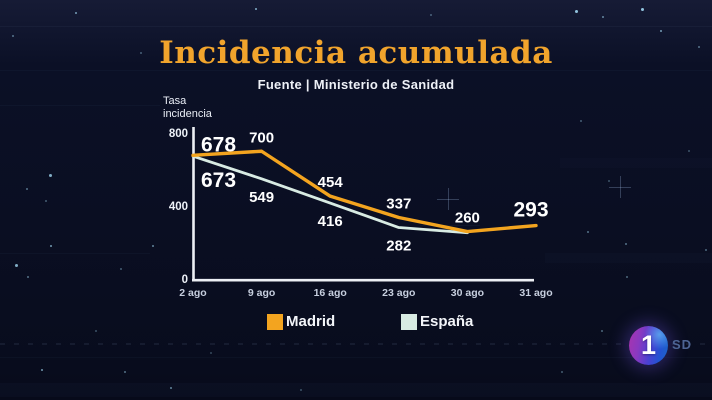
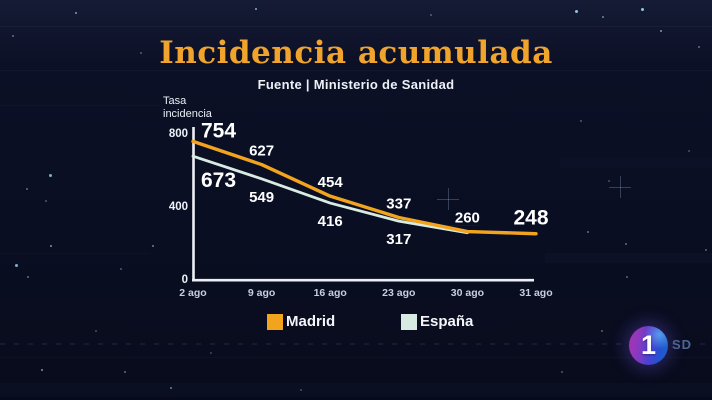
Madrid/2 ago: 678 -> 754
Madrid/9 ago: 700 -> 627
España/23 ago: 282 -> 317
Madrid/31 ago: 293 -> 248
